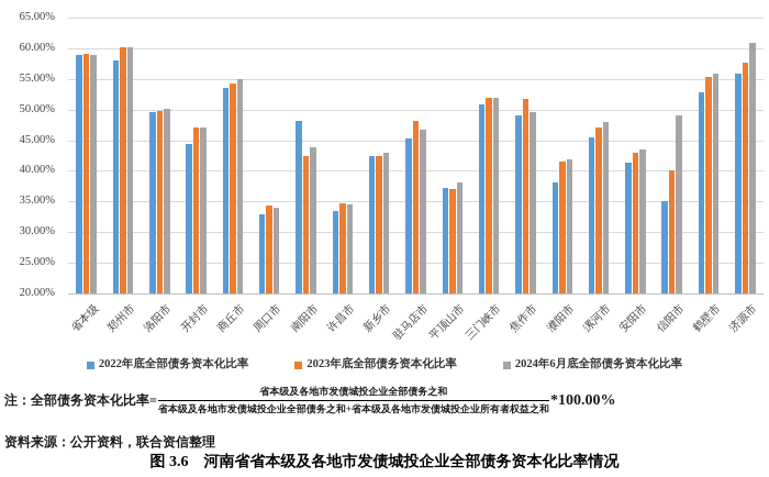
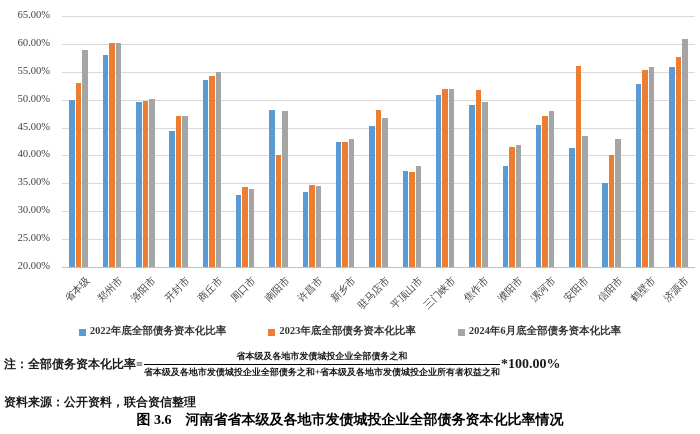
2022年底全部债务资本化比率/省本级: 59% -> 50%
2023年底全部债务资本化比率/省本级: 59% -> 53%
2023年底全部债务资本化比率/南阳市: 42% -> 40%
2024年6月底全部债务资本化比率/南阳市: 44% -> 48%
2023年底全部债务资本化比率/安阳市: 43% -> 56%
2024年6月底全部债务资本化比率/信阳市: 49% -> 43%
